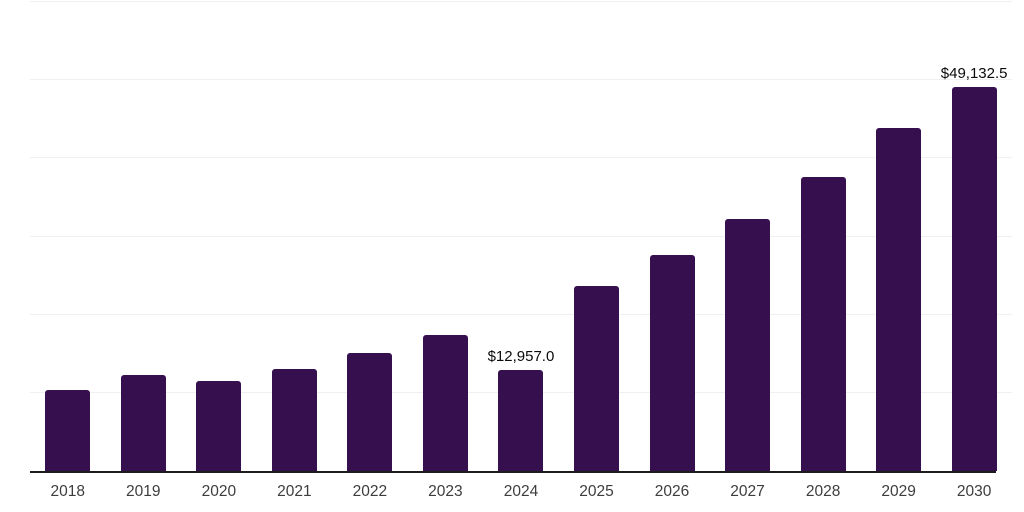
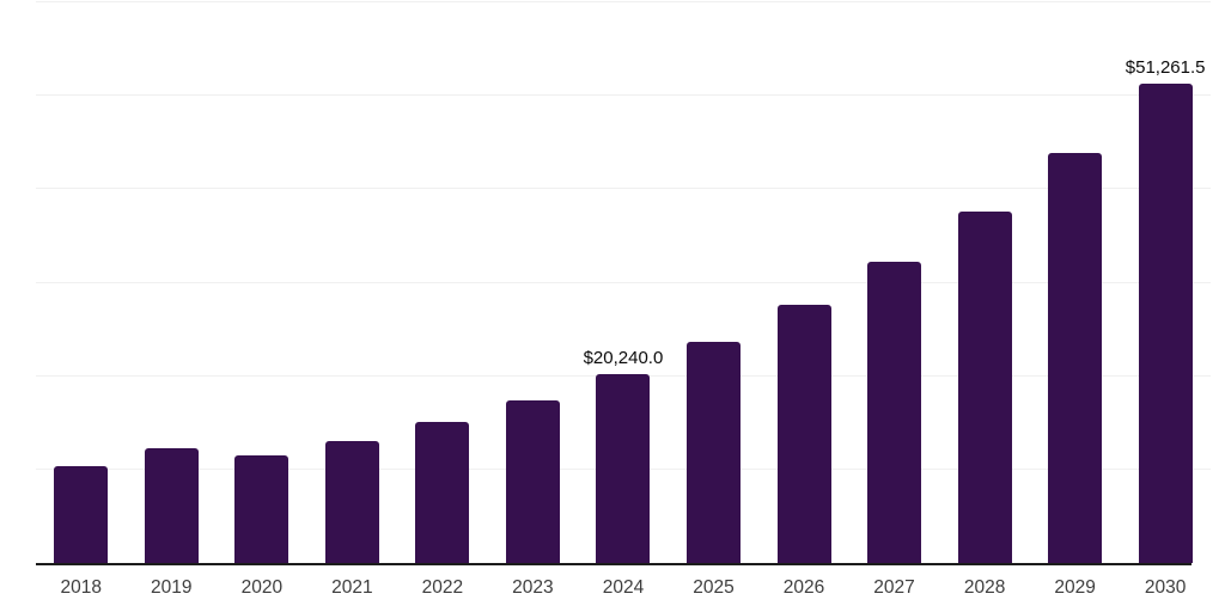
2024: $12,957.0 -> $20,240.0
2030: $49,132.5 -> $51,261.5
